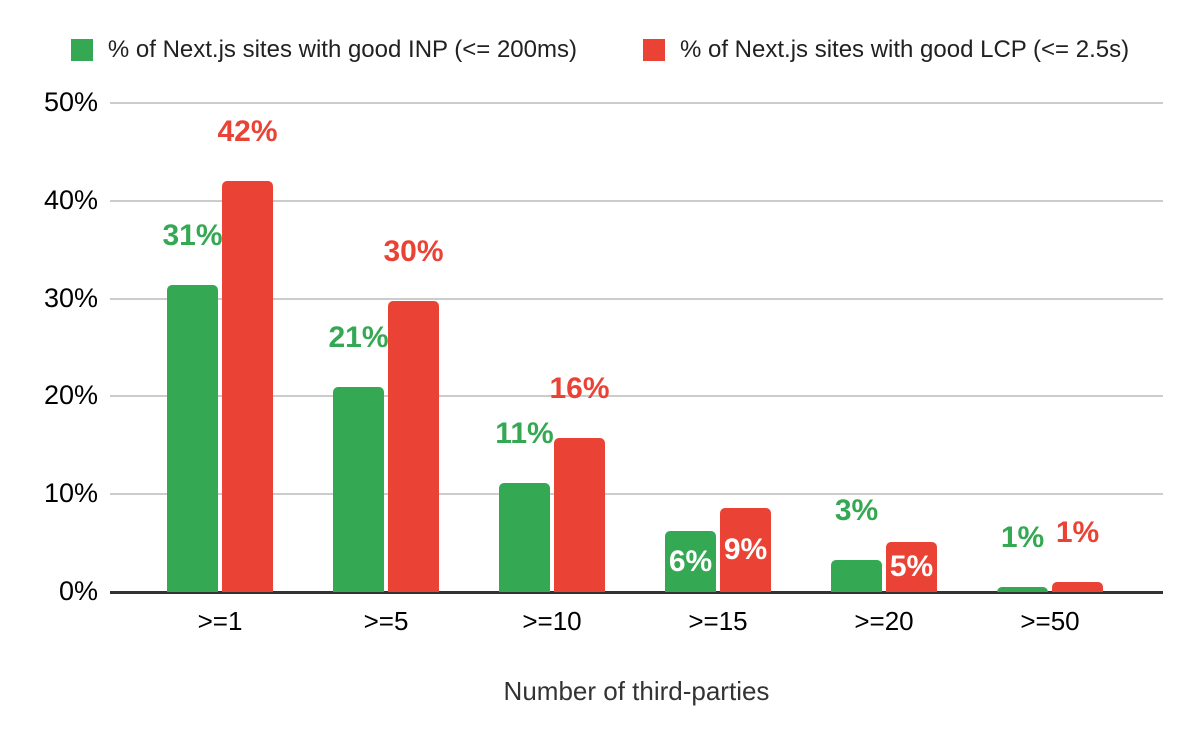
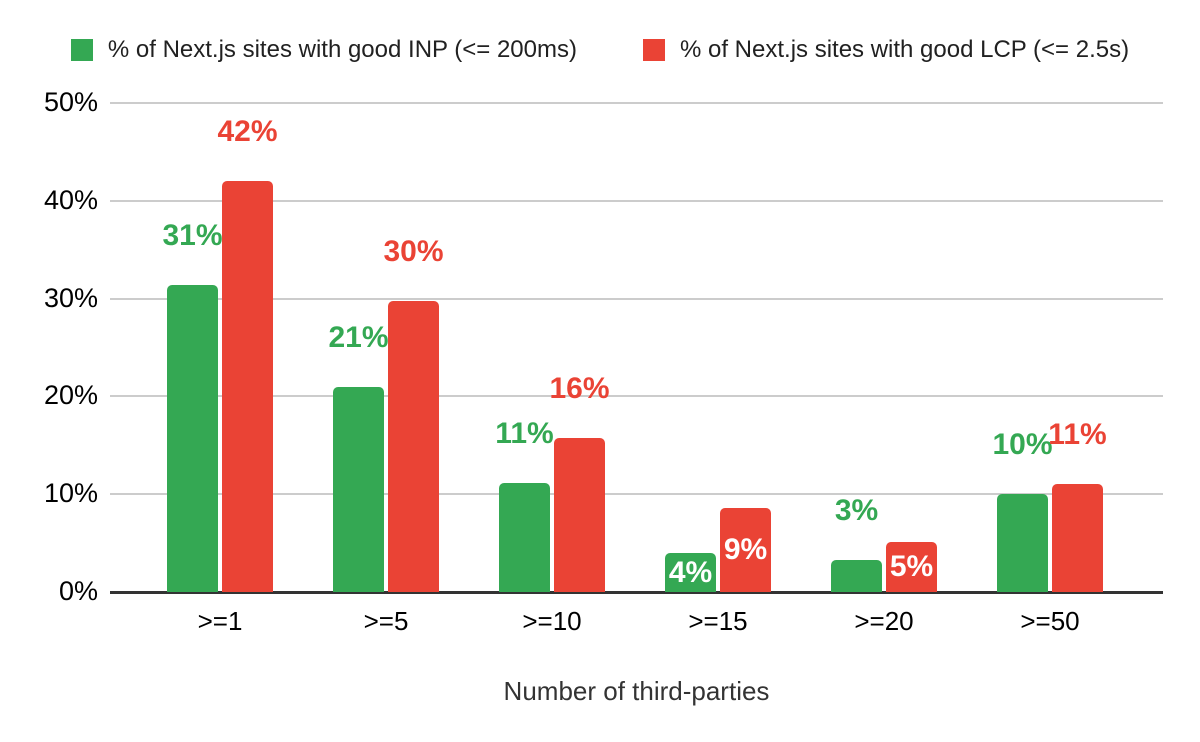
% of Next.js sites with good INP (<= 200ms)/>=15: 6% -> 4%
% of Next.js sites with good INP (<= 200ms)/>=50: 1% -> 10%
% of Next.js sites with good LCP (<= 2.5s)/>=50: 1% -> 11%
